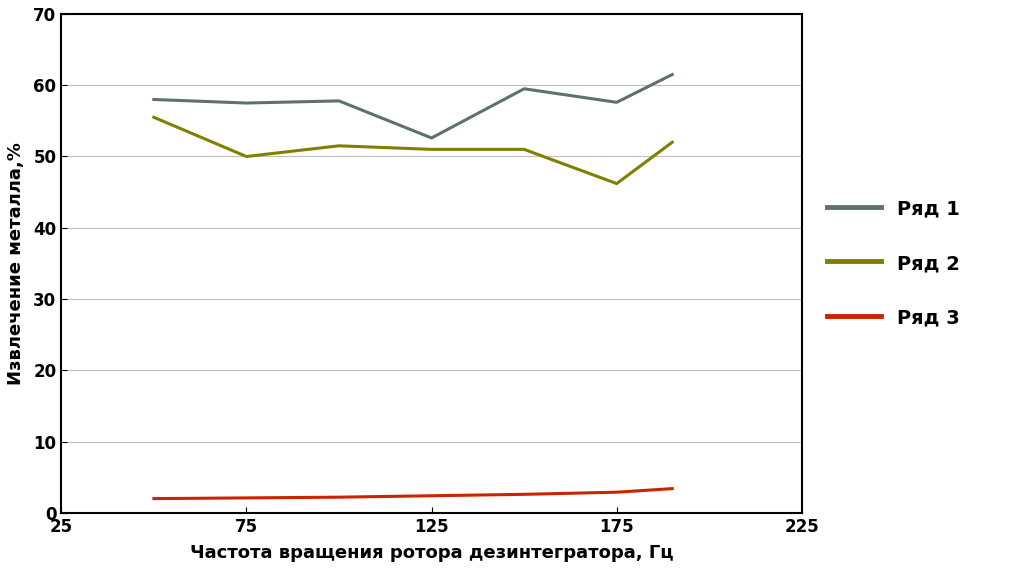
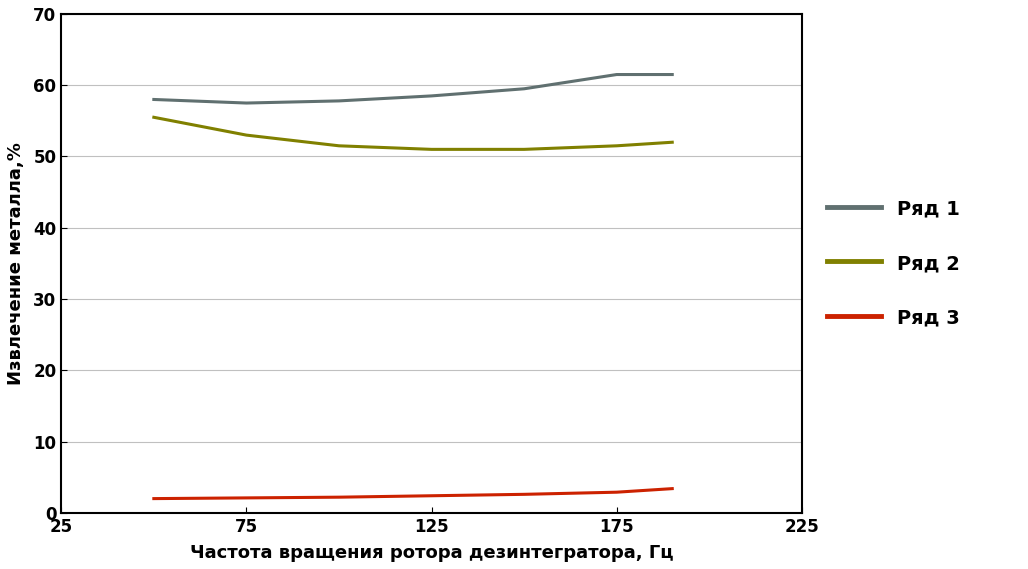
Ряд 2/75: 50.0 -> 53.0
Ряд 1/125: 52.6 -> 58.5
Ряд 1/175: 57.6 -> 61.5
Ряд 2/175: 46.2 -> 51.5
